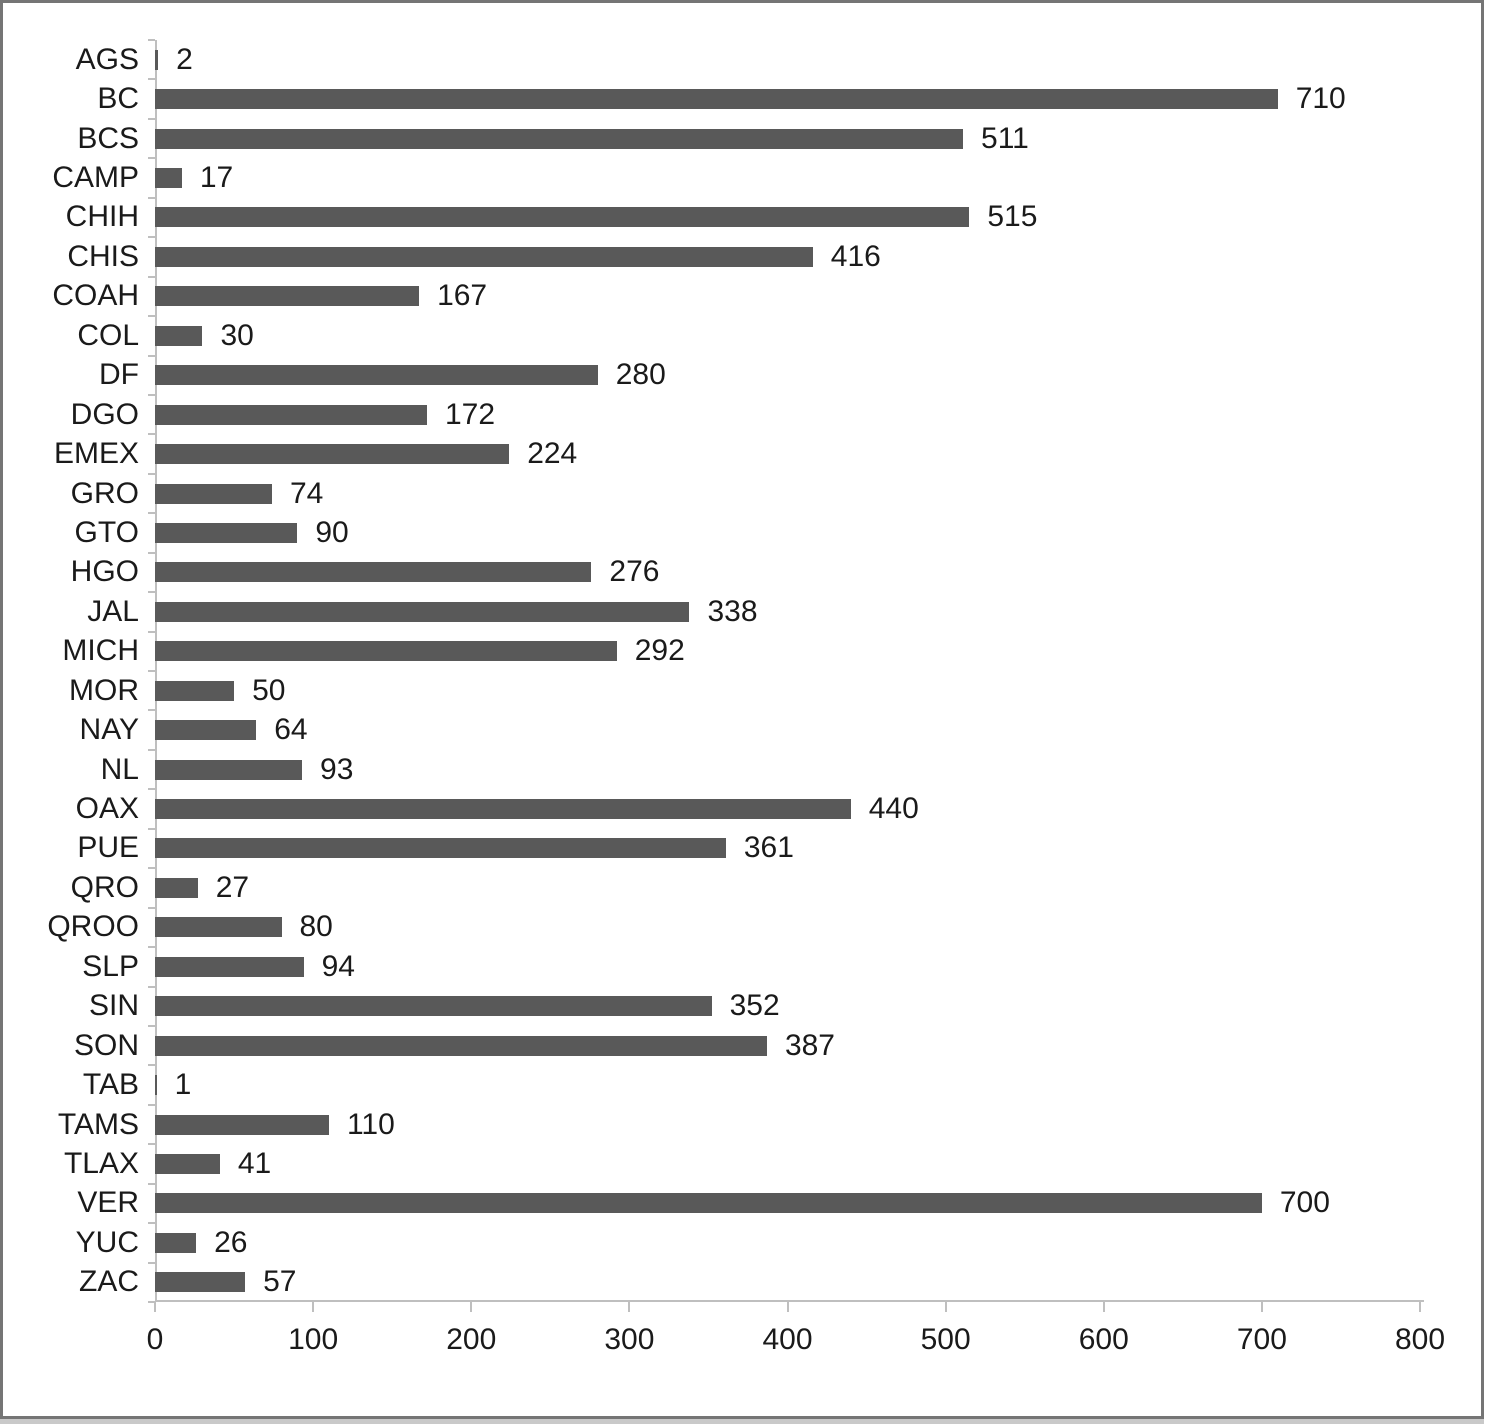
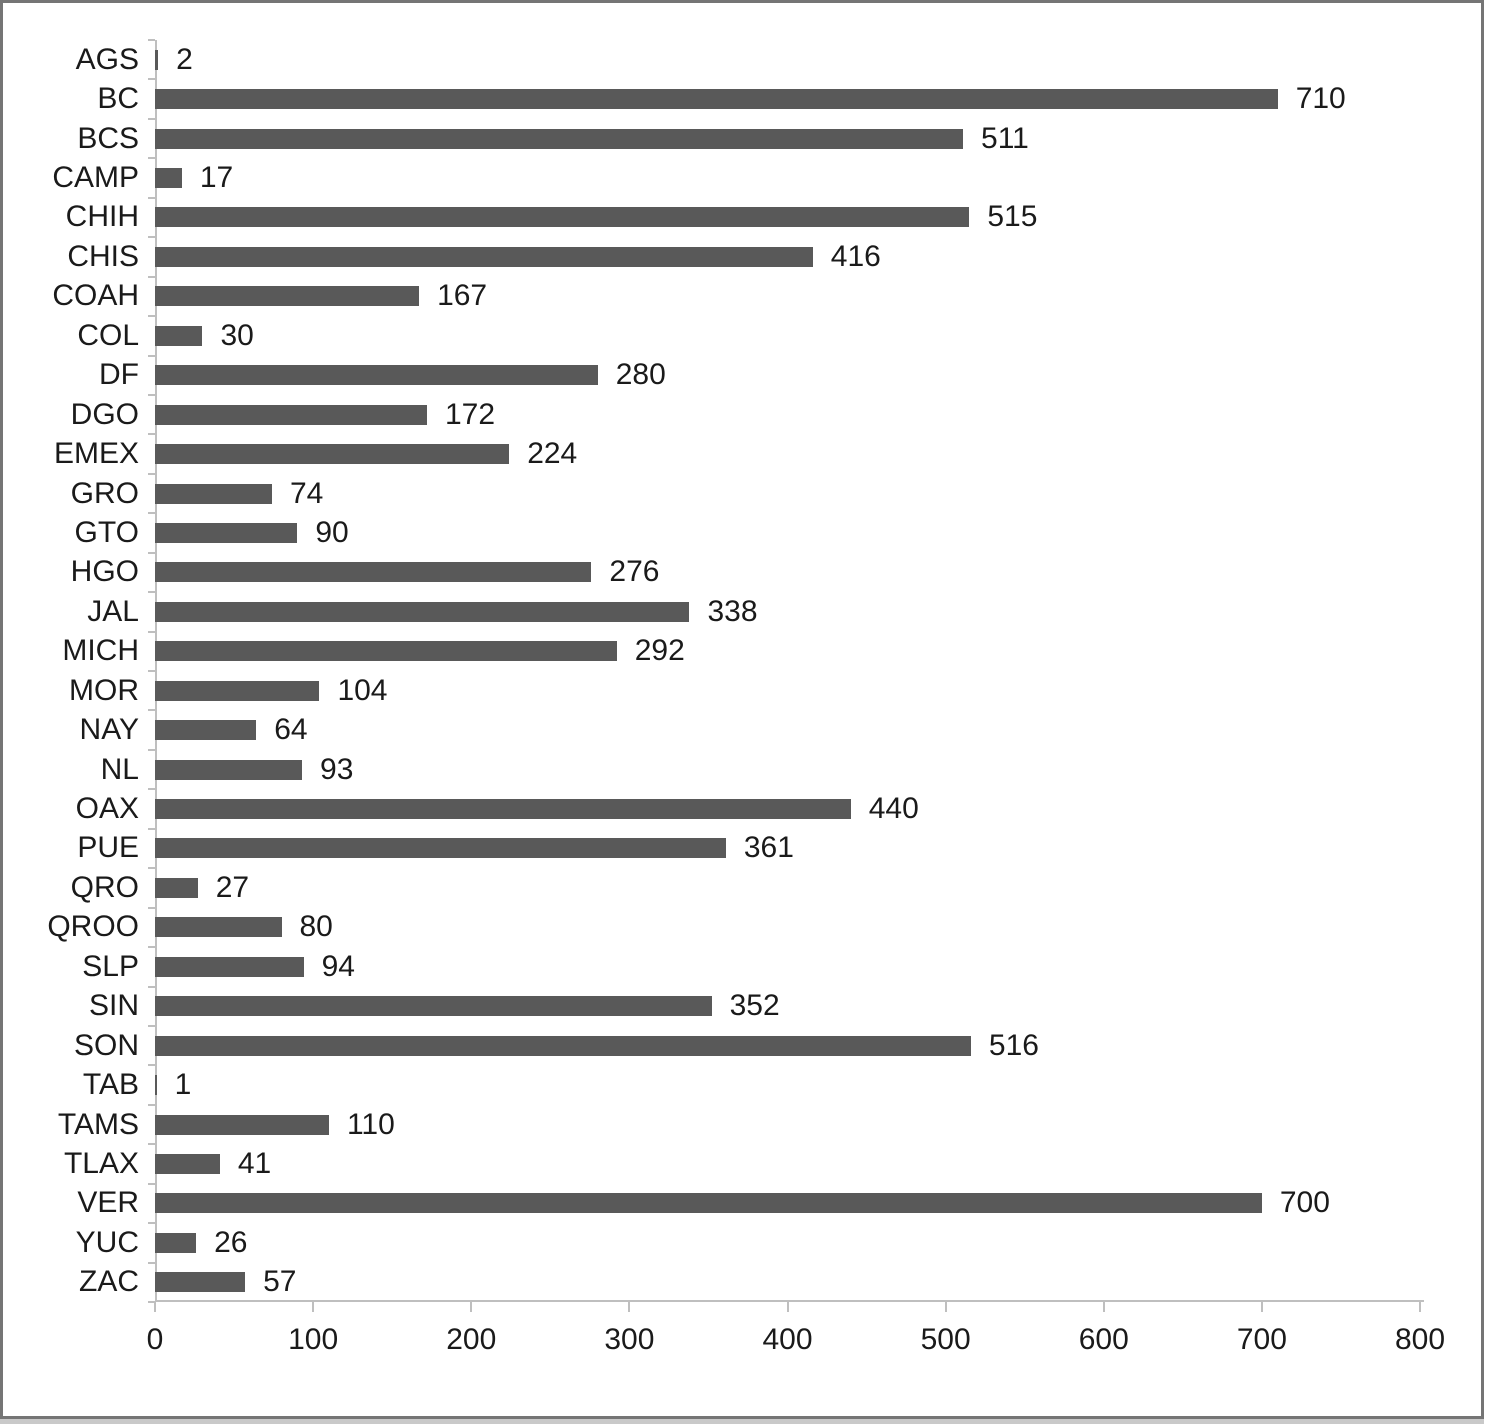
MOR: 50 -> 104
SON: 387 -> 516
